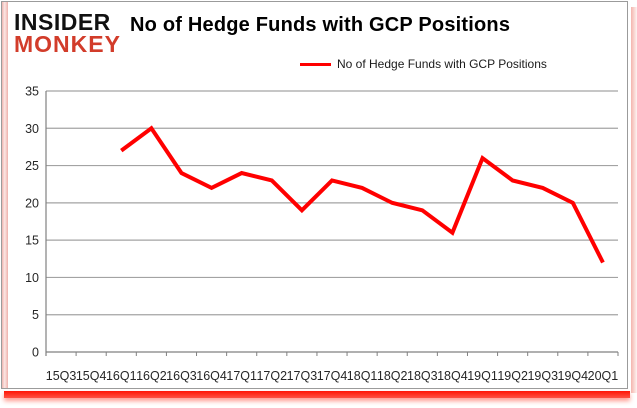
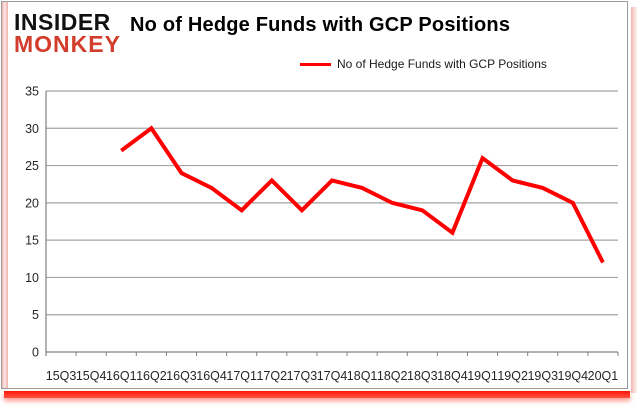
17Q1: 24 -> 19
